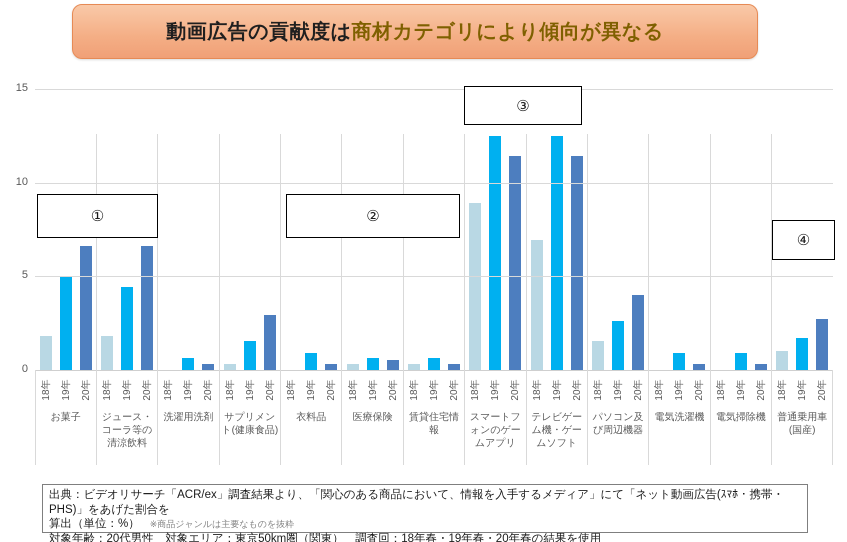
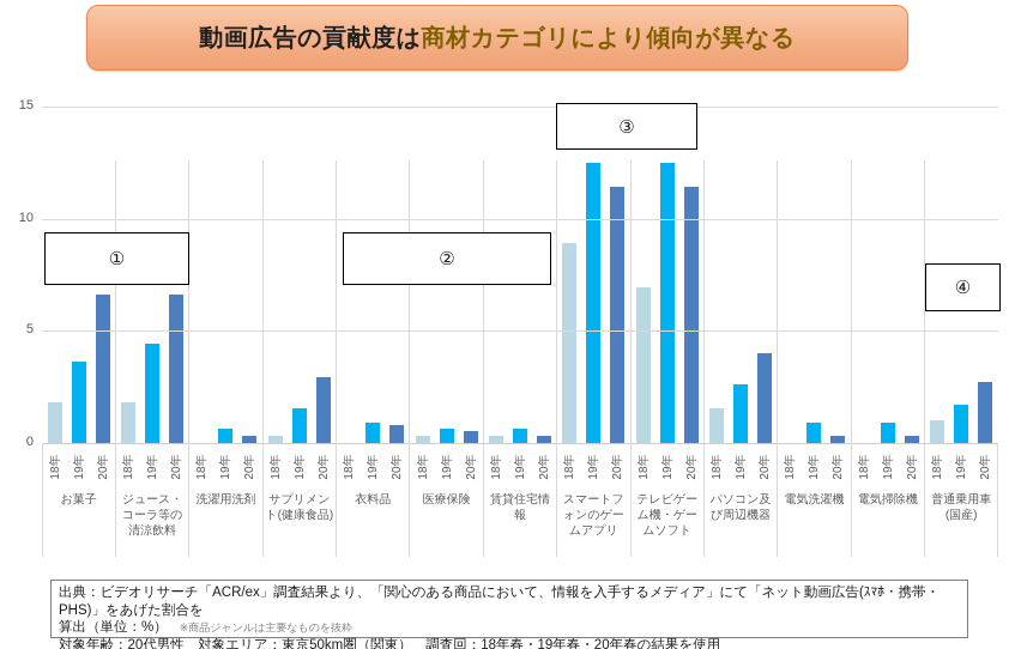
19年/お菓子: 5.0 -> 3.6
20年/衣料品: 0.3 -> 0.8
